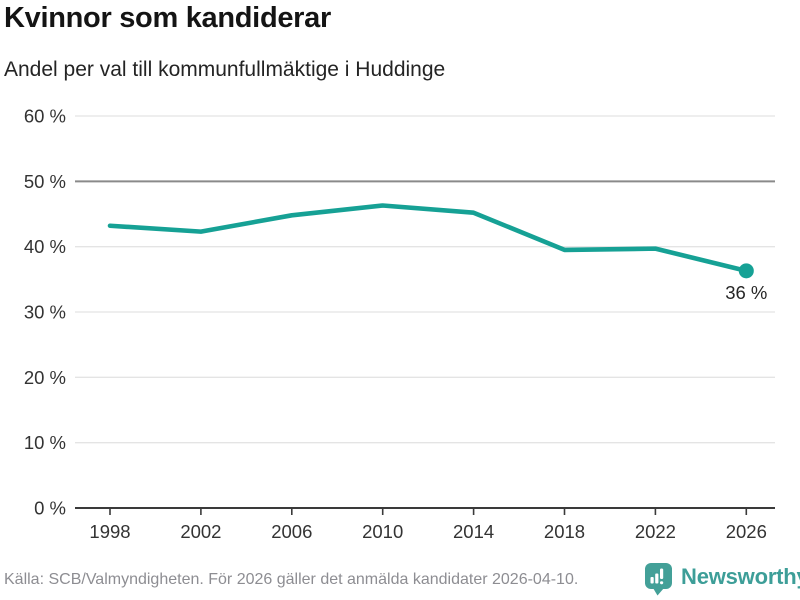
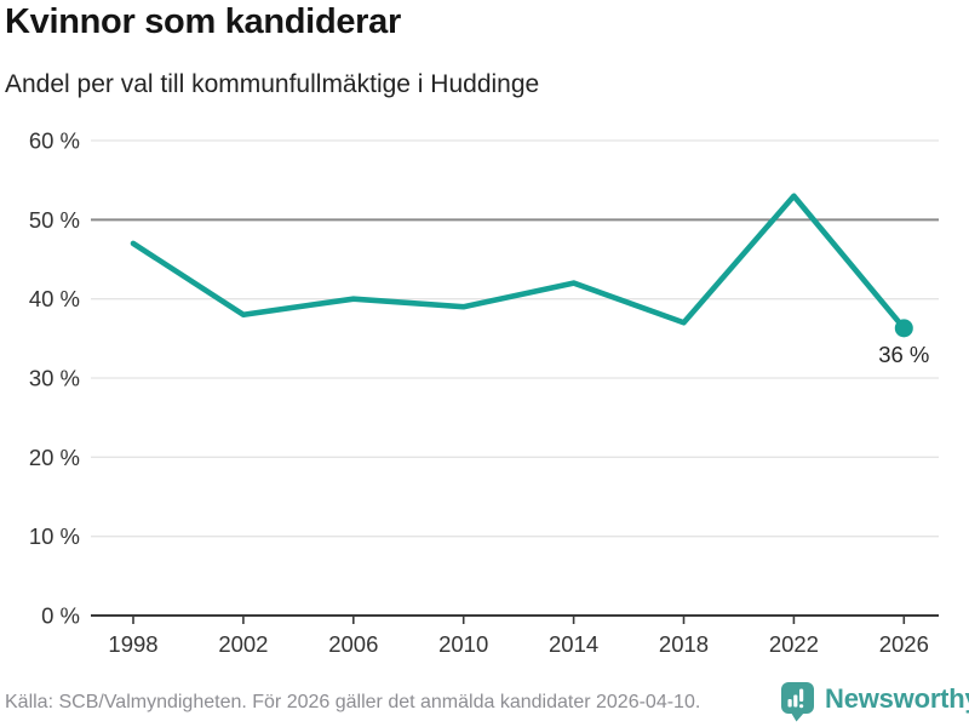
1998: 43% -> 47%
2002: 42% -> 38%
2006: 45% -> 40%
2010: 46% -> 39%
2014: 45% -> 42%
2018: 40% -> 37%
2022: 40% -> 53%
